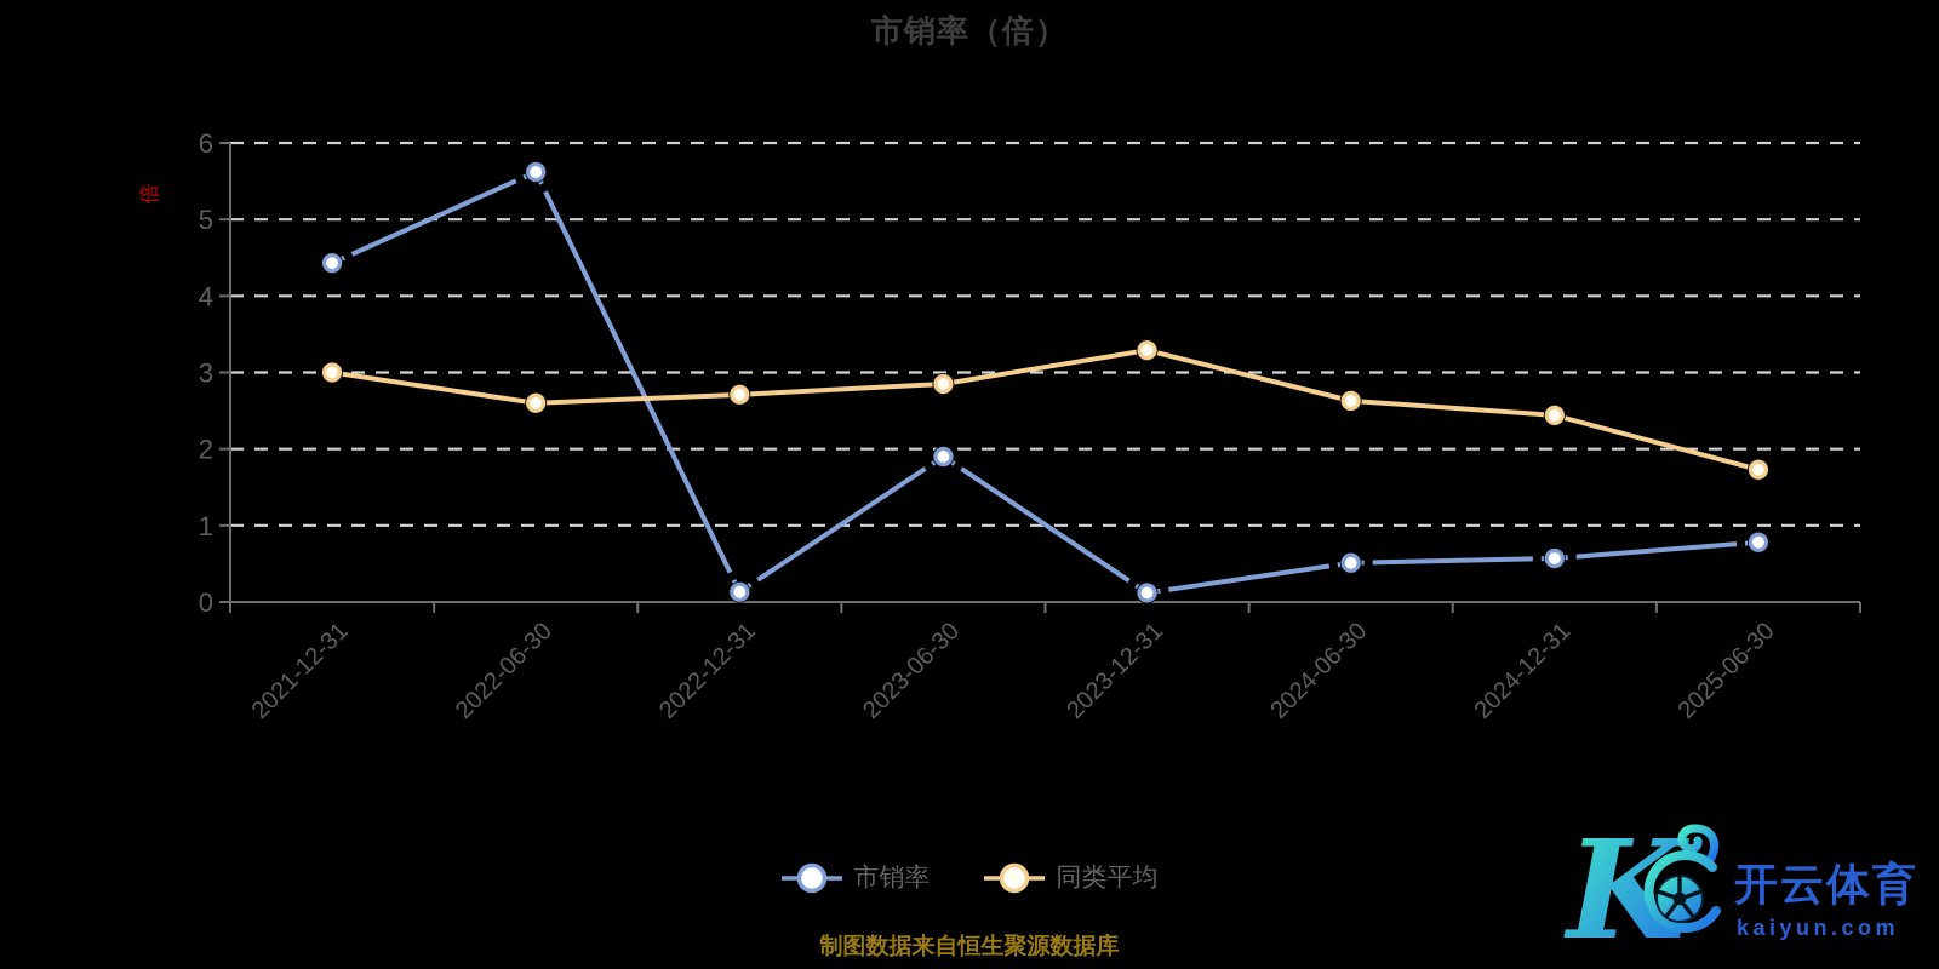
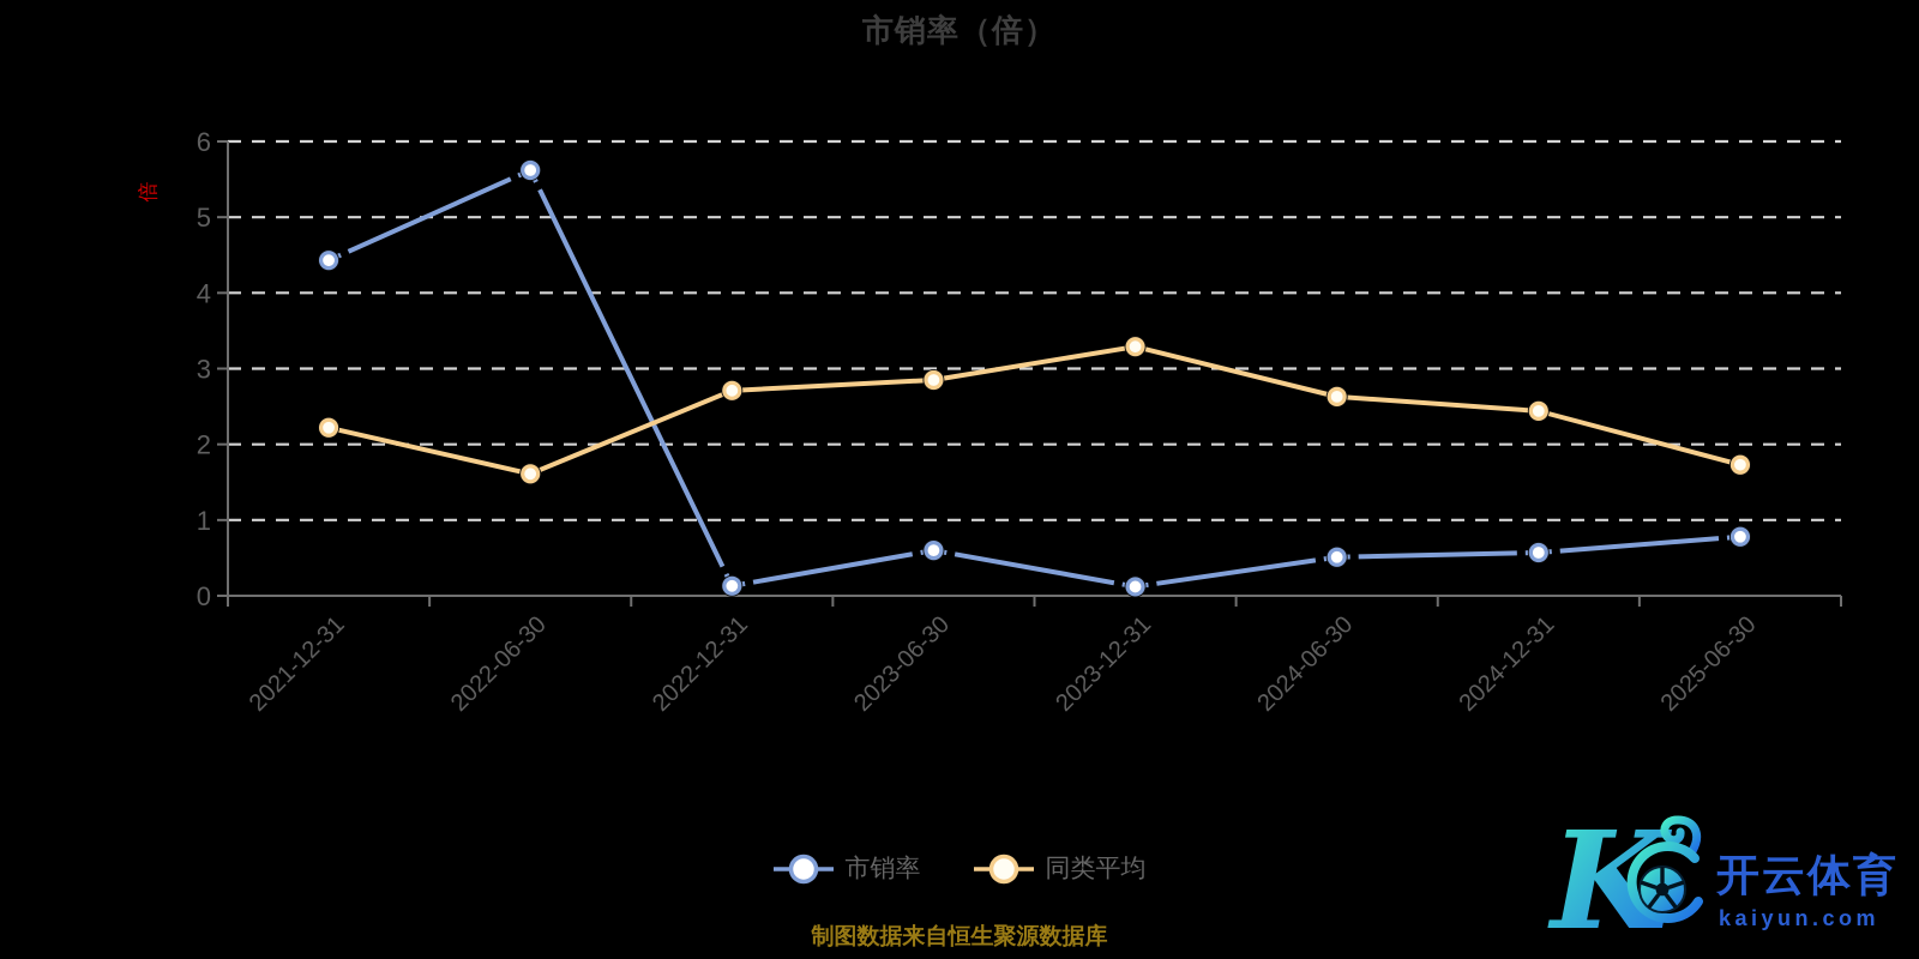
同类平均/2021-12-31: 3.0 -> 2.2
同类平均/2022-06-30: 2.6 -> 1.6
市销率/2023-06-30: 1.9 -> 0.6
